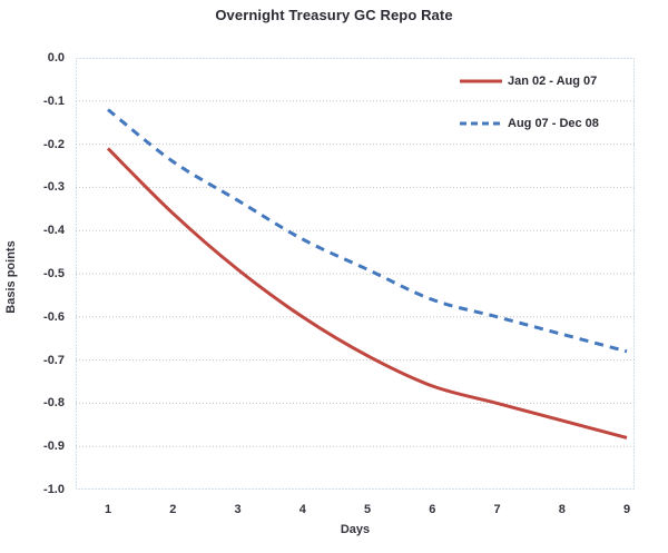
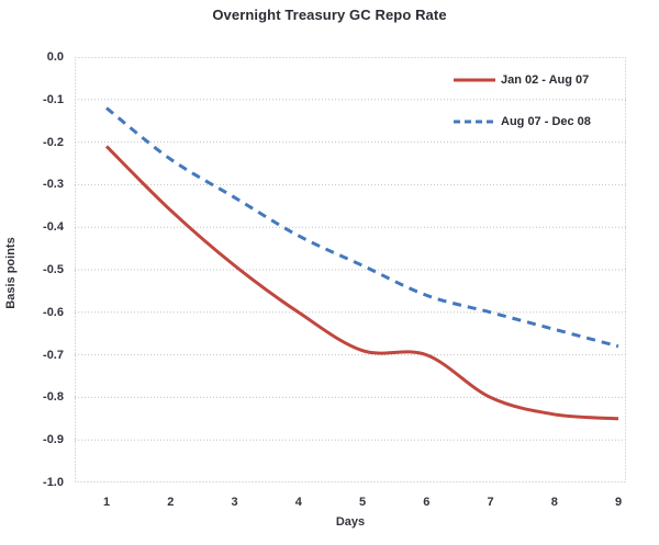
Jan 02 - Aug 07/6: -0.76 -> -0.70
Jan 02 - Aug 07/9: -0.88 -> -0.85
